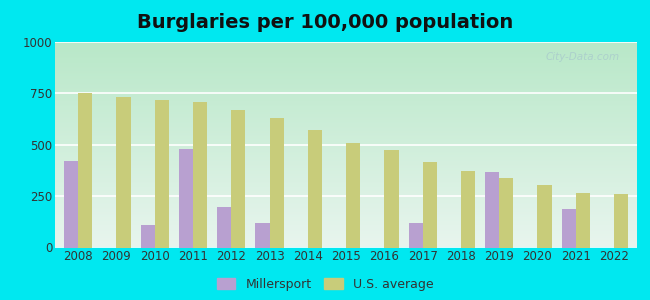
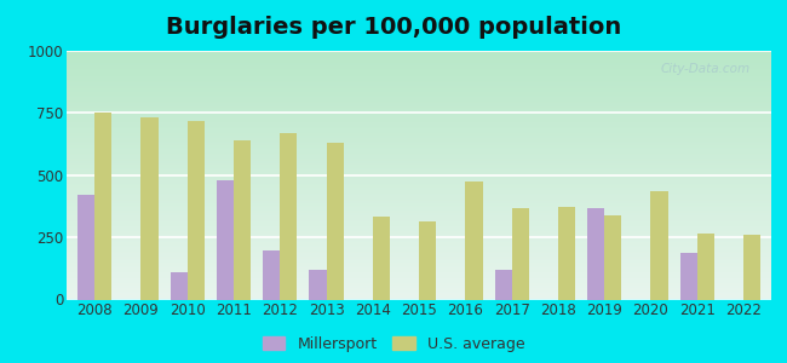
U.S. average/2011: 710 -> 640
U.S. average/2014: 570 -> 335
U.S. average/2015: 510 -> 315
U.S. average/2017: 415 -> 365
U.S. average/2020: 305 -> 435
